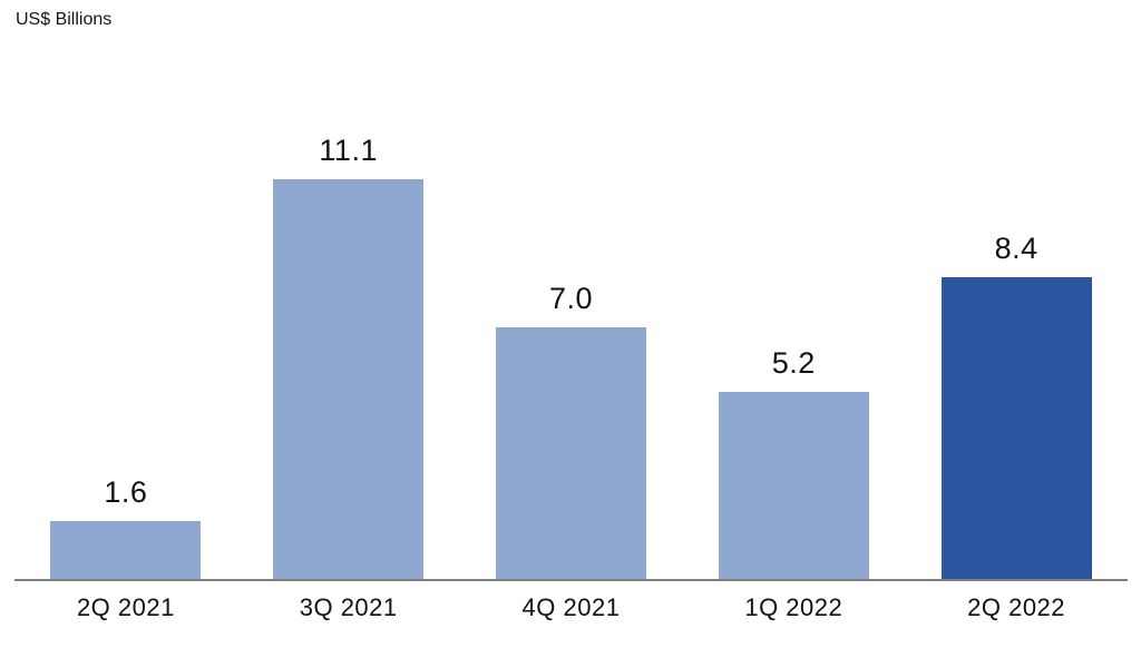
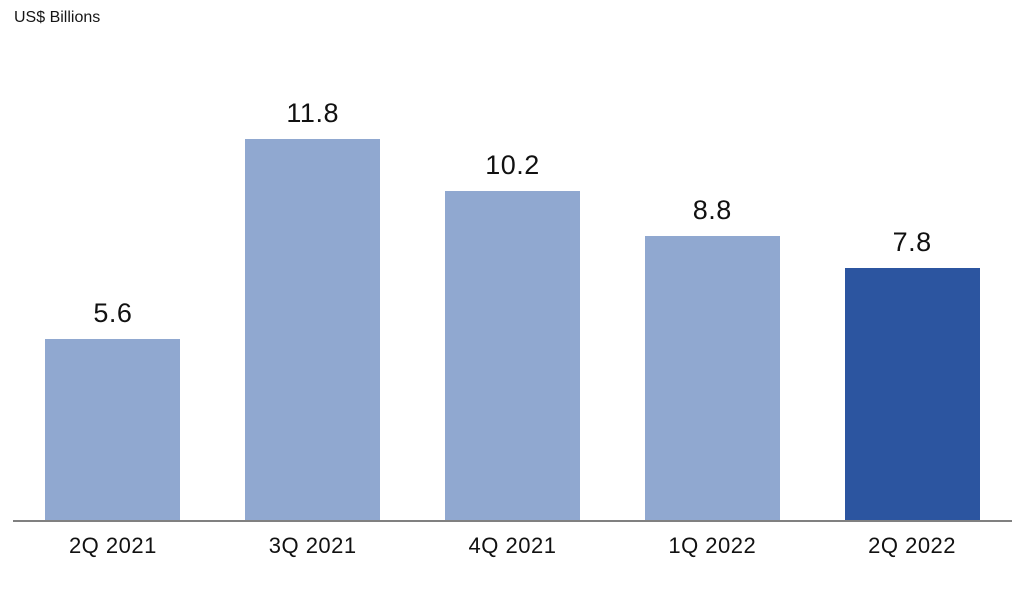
2Q 2021: 1.6 -> 5.6
3Q 2021: 11.1 -> 11.8
4Q 2021: 7.0 -> 10.2
1Q 2022: 5.2 -> 8.8
2Q 2022: 8.4 -> 7.8
